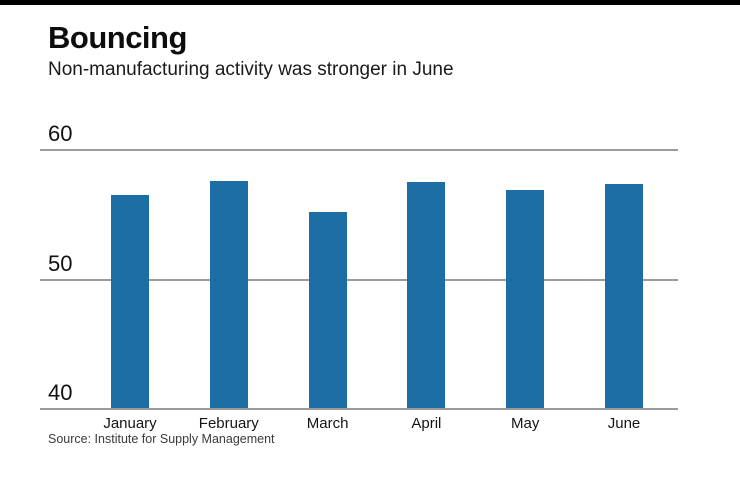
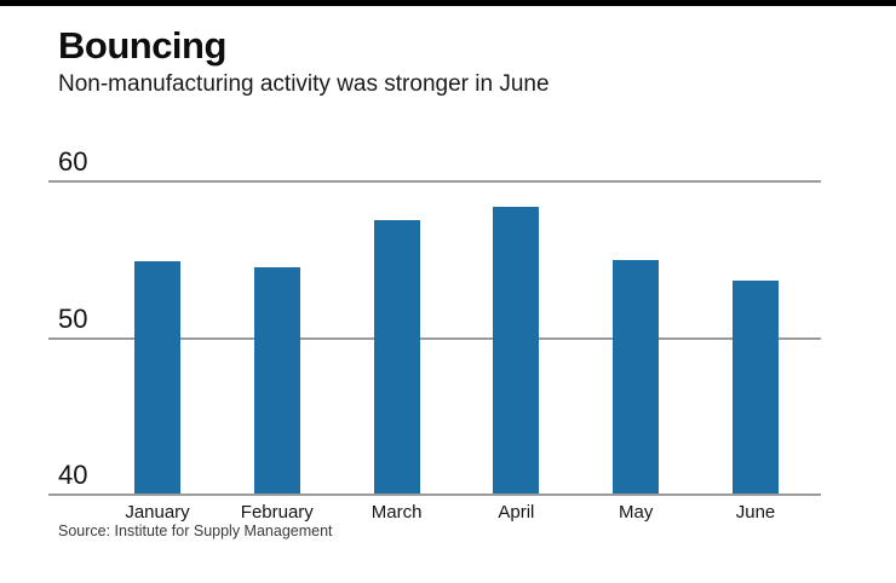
January: 56.5 -> 54.9
February: 57.6 -> 54.5
March: 55.2 -> 57.5
April: 57.5 -> 58.4
May: 56.9 -> 55.0
June: 57.4 -> 53.7
